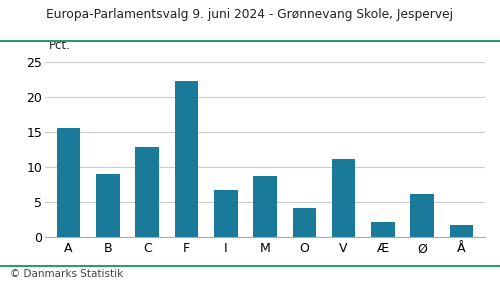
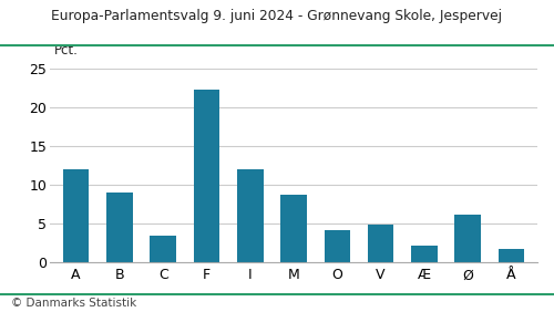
A: 15.5 -> 12.0
C: 12.8 -> 3.4
I: 6.7 -> 12.0
V: 11.2 -> 4.8
